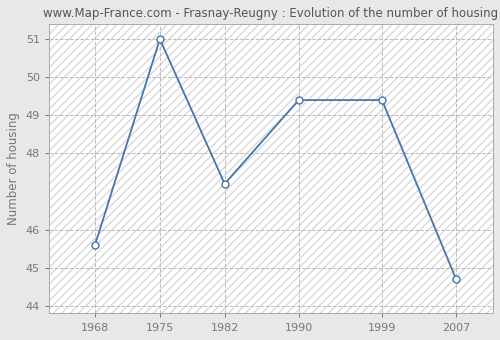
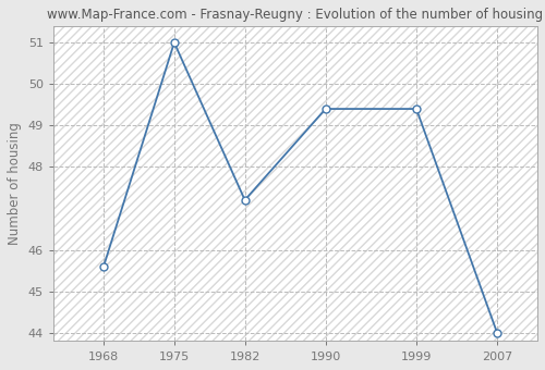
2007: 44.7 -> 44.0
